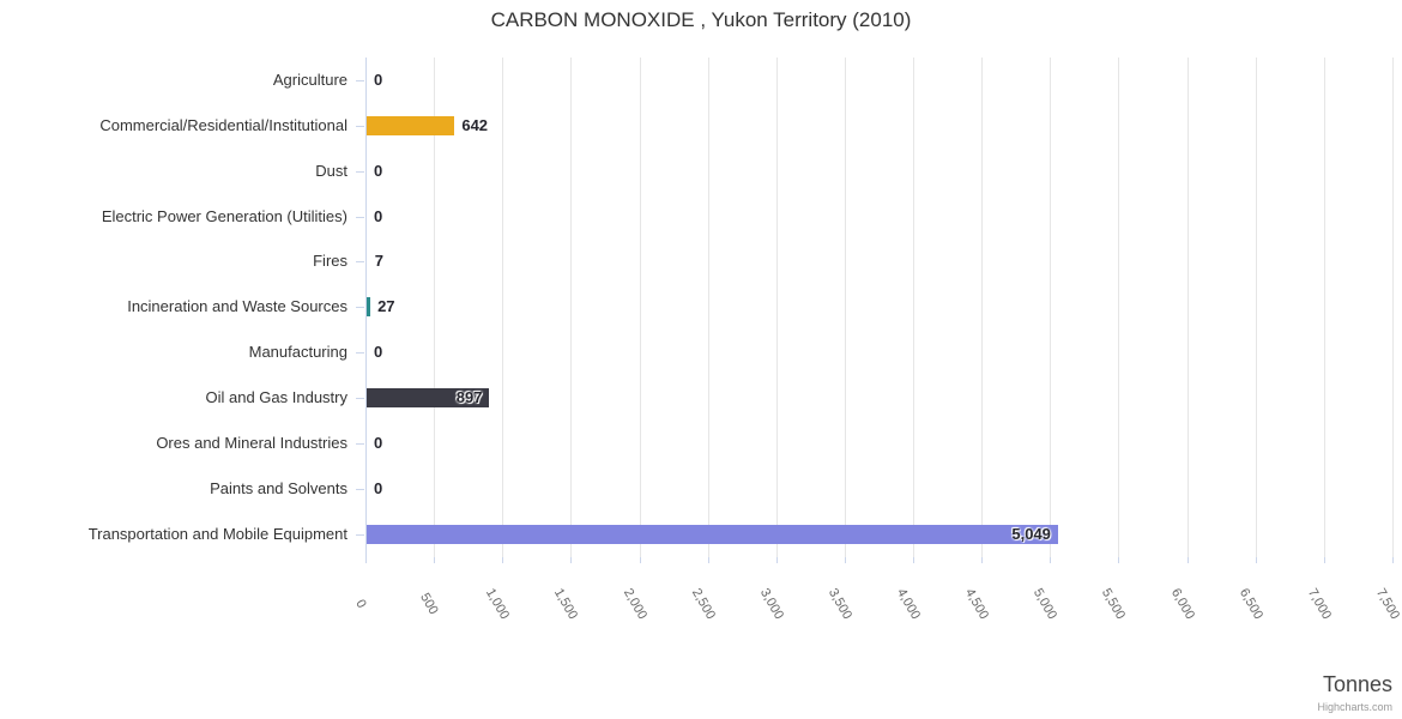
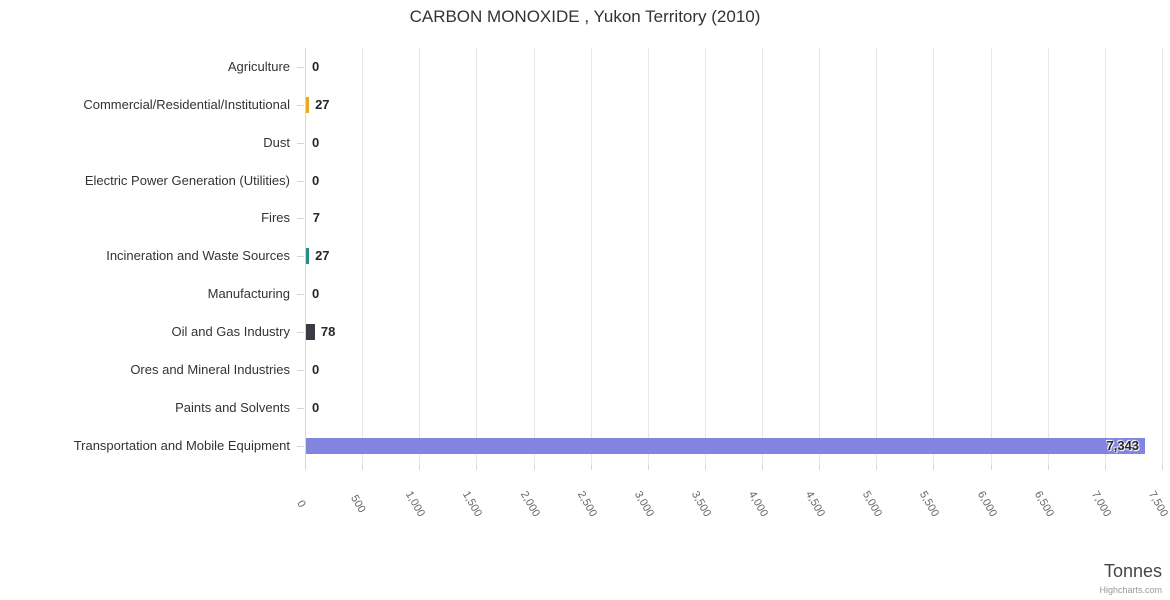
Commercial/Residential/Institutional: 642 -> 27
Oil and Gas Industry: 897 -> 78
Transportation and Mobile Equipment: 5,049 -> 7,343
